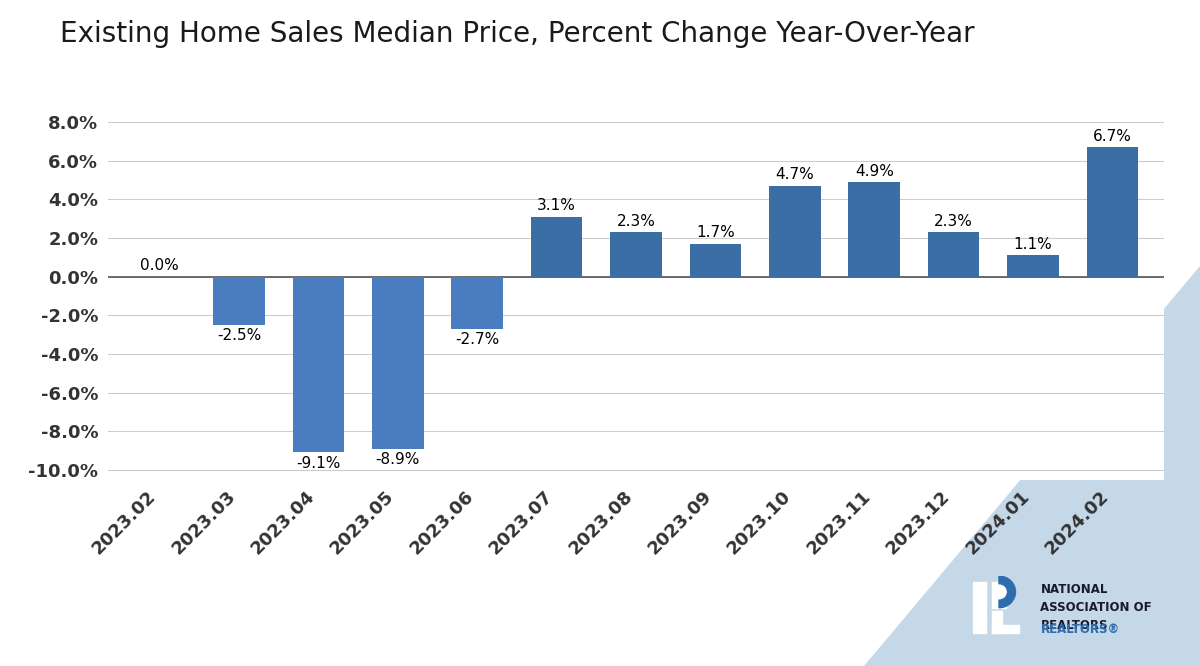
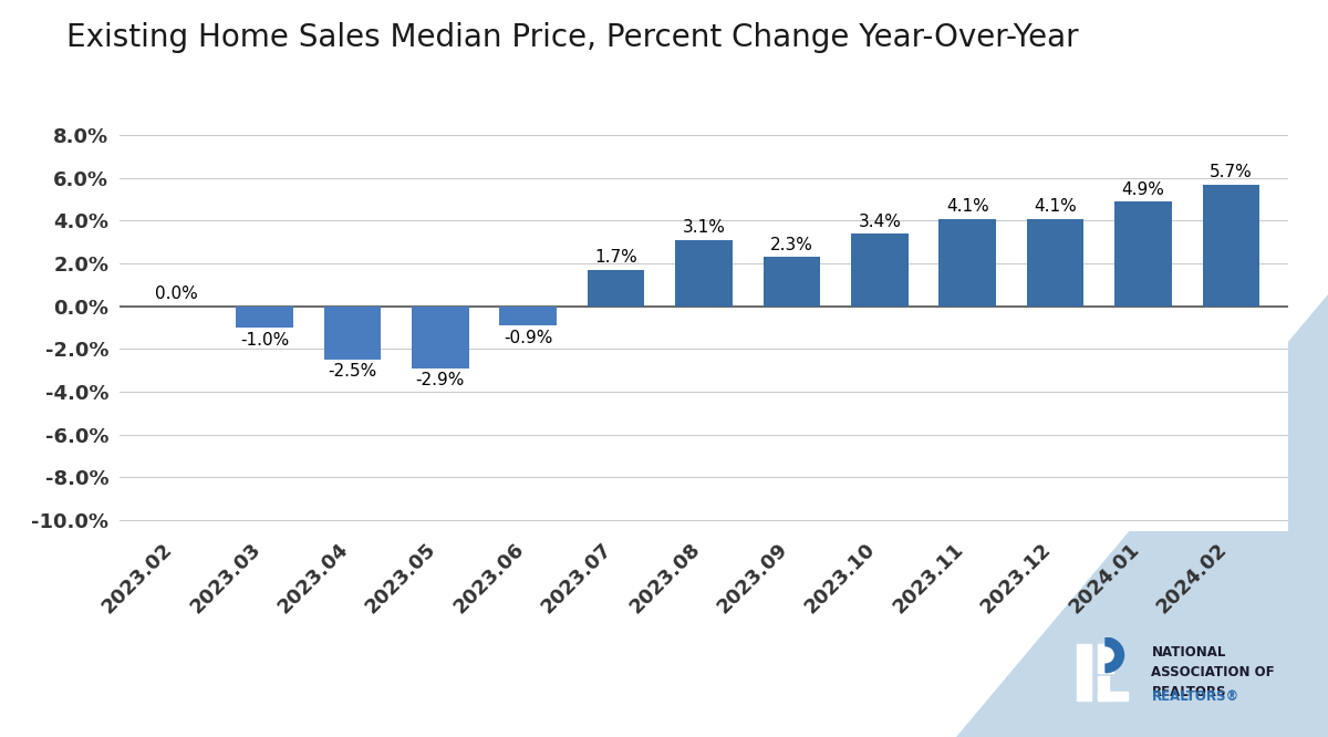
2023.03: -2.5% -> -1.0%
2023.04: -9.1% -> -2.5%
2023.05: -8.9% -> -2.9%
2023.06: -2.7% -> -0.9%
2023.07: 3.1% -> 1.7%
2023.08: 2.3% -> 3.1%
2023.09: 1.7% -> 2.3%
2023.10: 4.7% -> 3.4%
2023.11: 4.9% -> 4.1%
2023.12: 2.3% -> 4.1%
2024.01: 1.1% -> 4.9%
2024.02: 6.7% -> 5.7%
